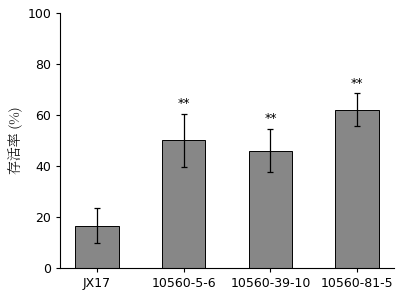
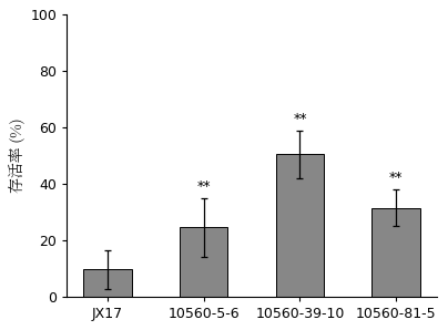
JX17: 16.5 -> 9.5
10560-5-6: 50.0 -> 24.5
10560-39-10: 46.0 -> 50.5
10560-81-5: 62.0 -> 31.5
